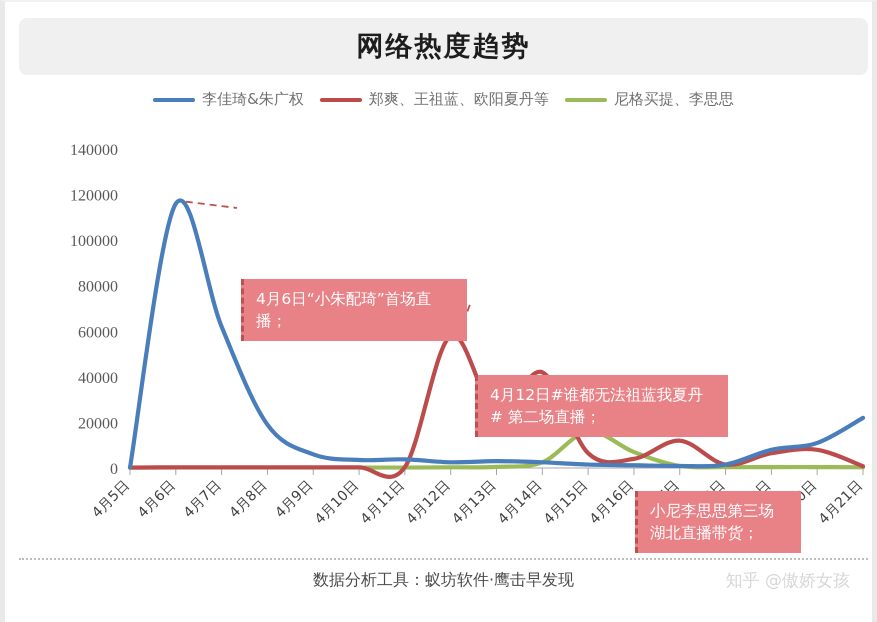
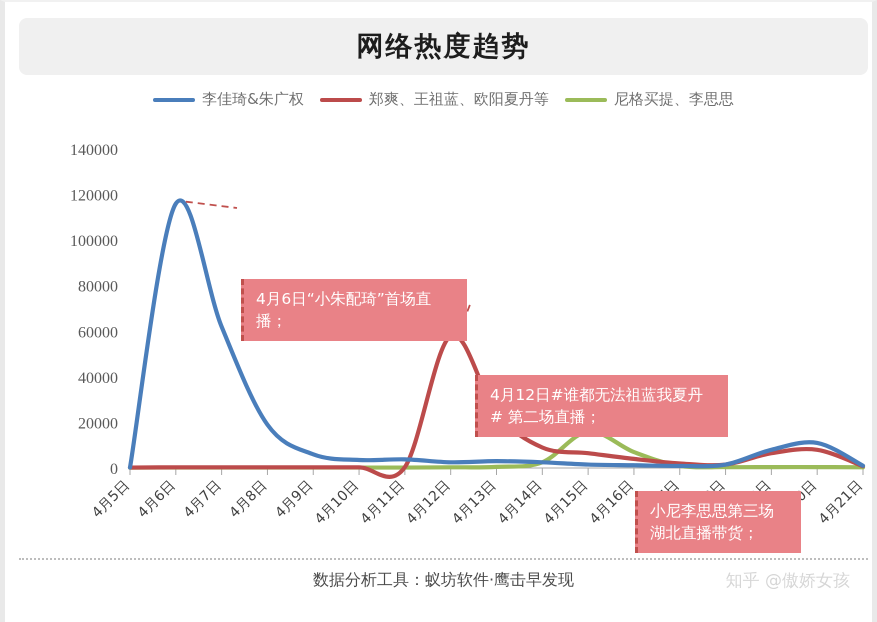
郑爽、王祖蓝、欧阳夏丹等/4月14日: 42000 -> 9000
郑爽、王祖蓝、欧阳夏丹等/4月17日: 12000 -> 2000
李佳琦&朱广权/4月21日: 22000 -> 1000
